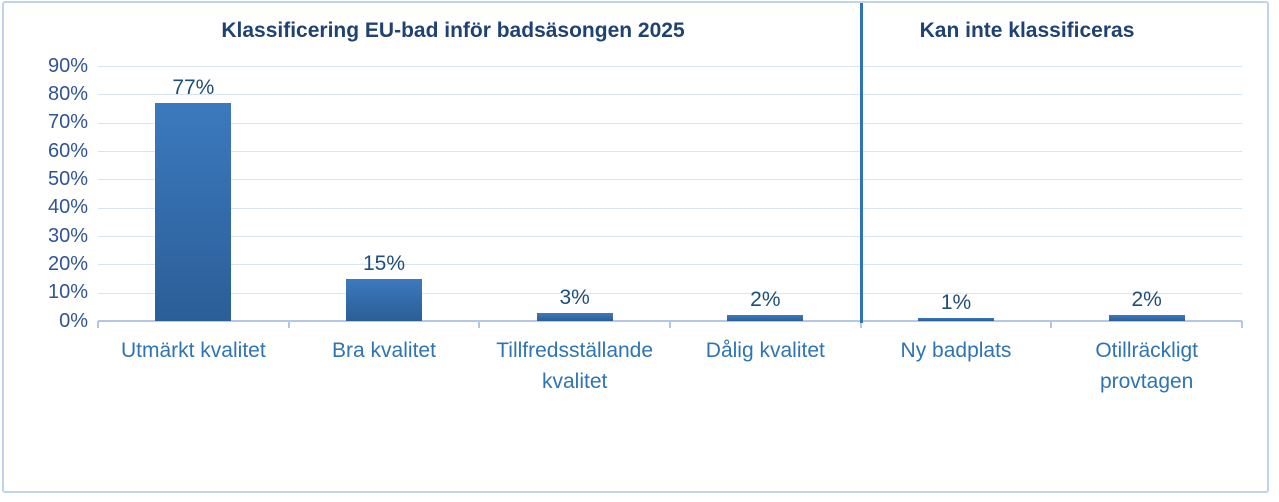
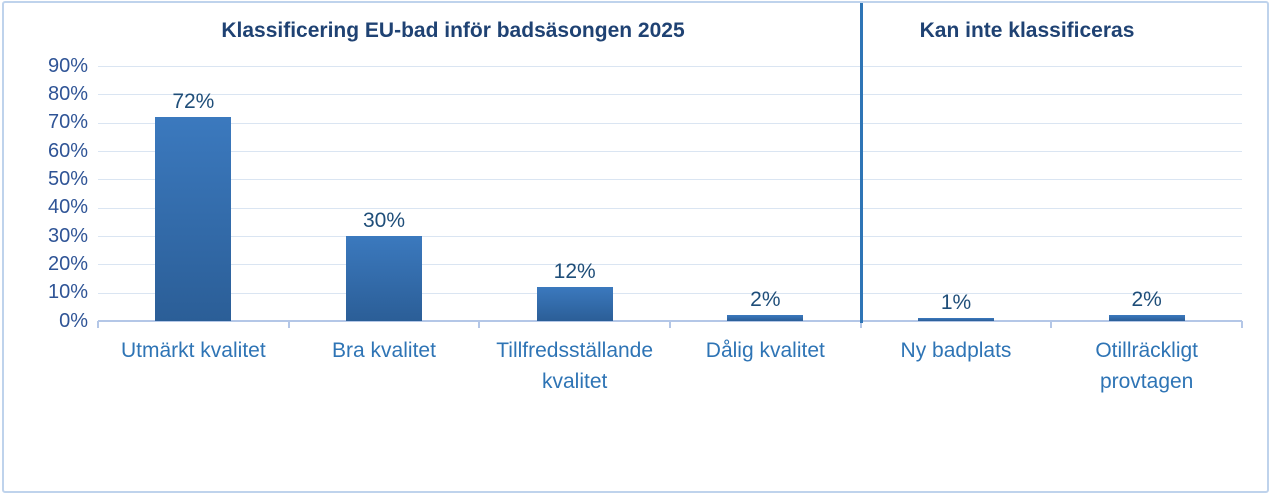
Utmärkt kvalitet: 77% -> 72%
Bra kvalitet: 15% -> 30%
Tillfredsställande kvalitet: 3% -> 12%
